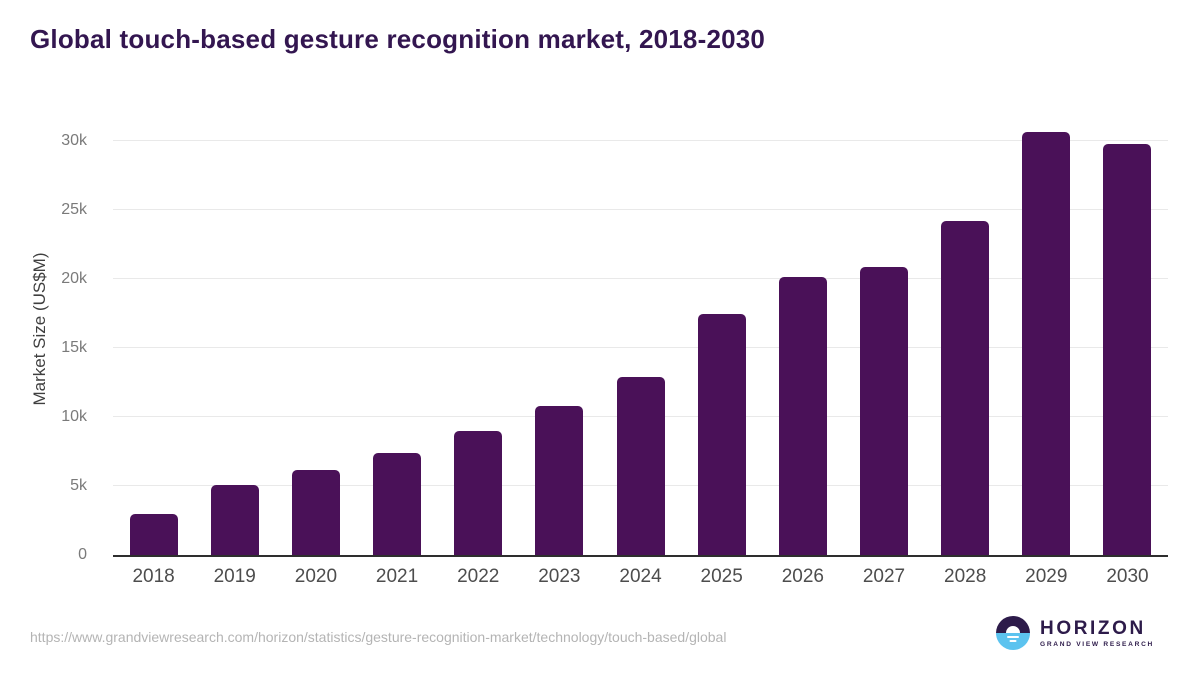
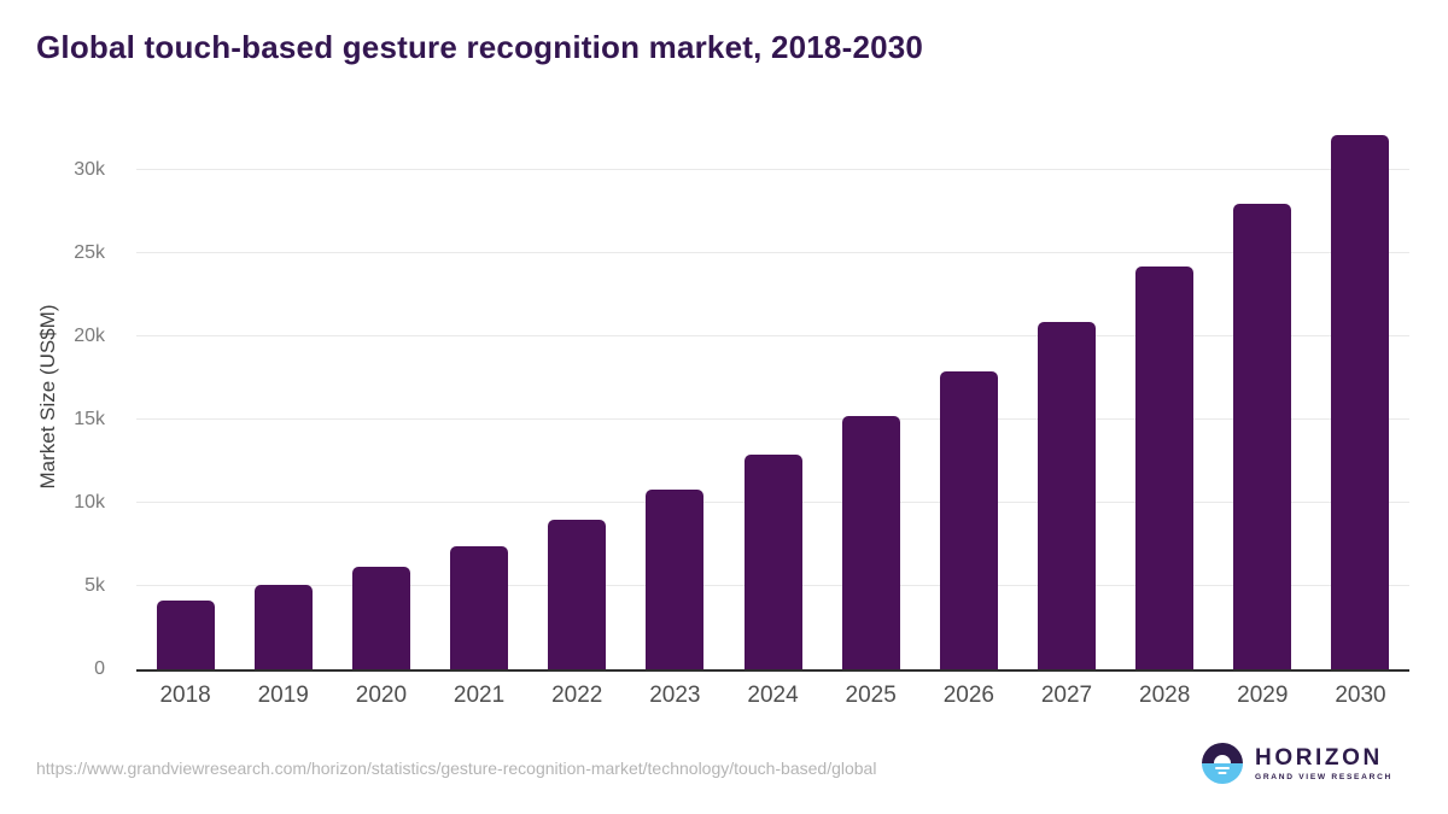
2018: 3.0k -> 4.1k
2025: 17.5k -> 15.2k
2026: 20.2k -> 17.9k
2029: 30.7k -> 28.0k
2030: 29.8k -> 32.1k
